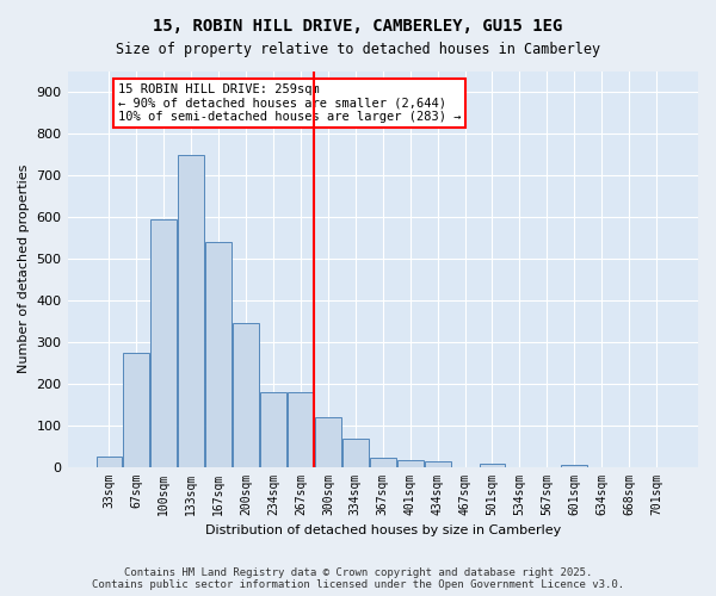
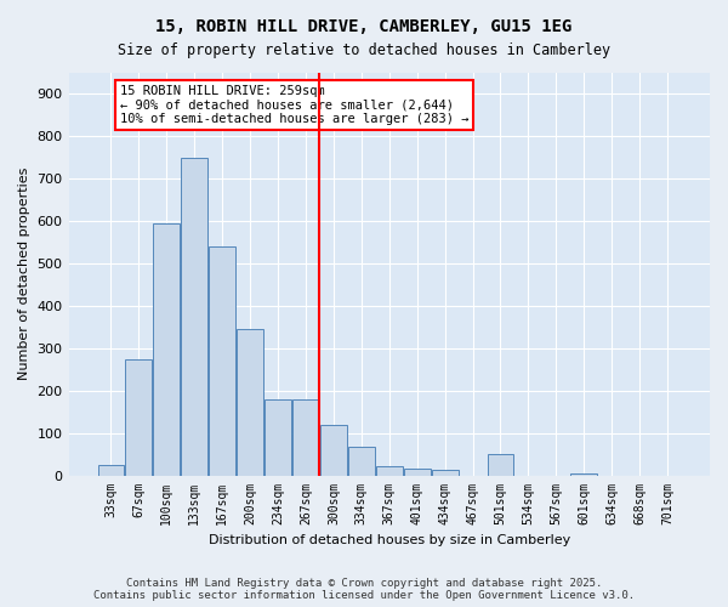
501sqm: 8 -> 50
